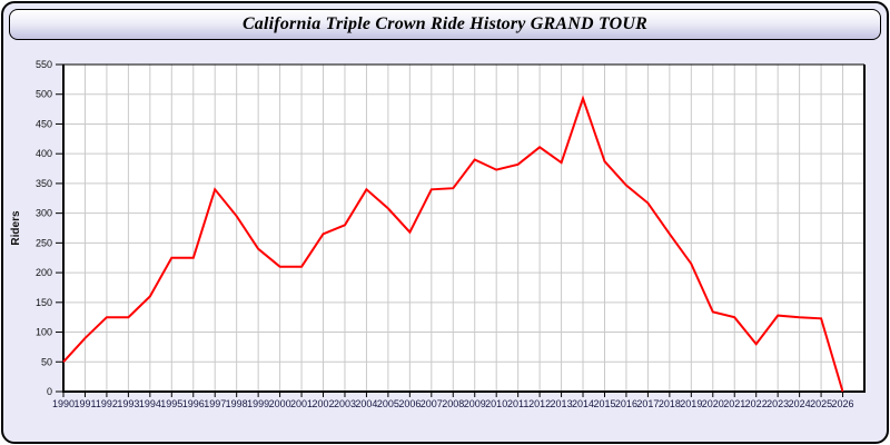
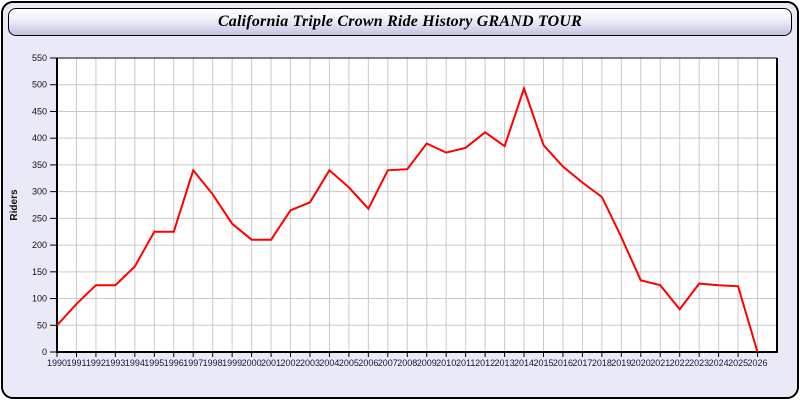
2018: 260 -> 290
